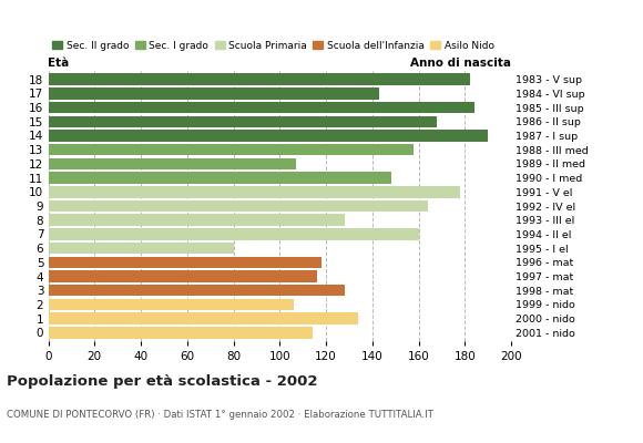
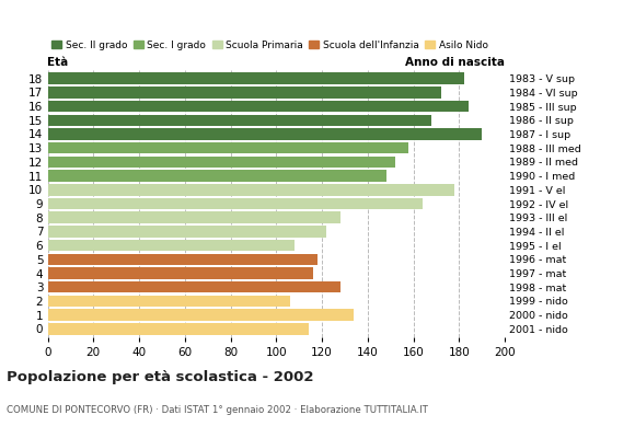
17: 143 -> 172
12: 107 -> 152
7: 160 -> 122
6: 80 -> 108
